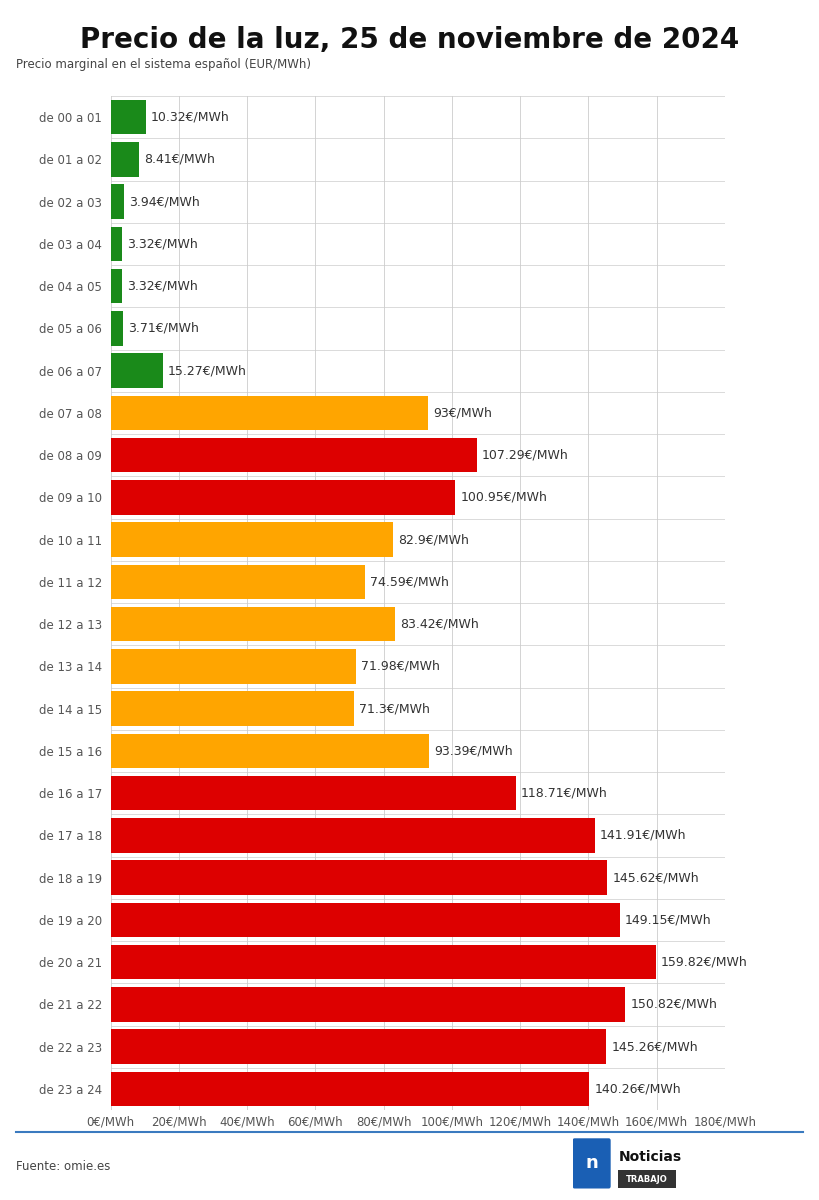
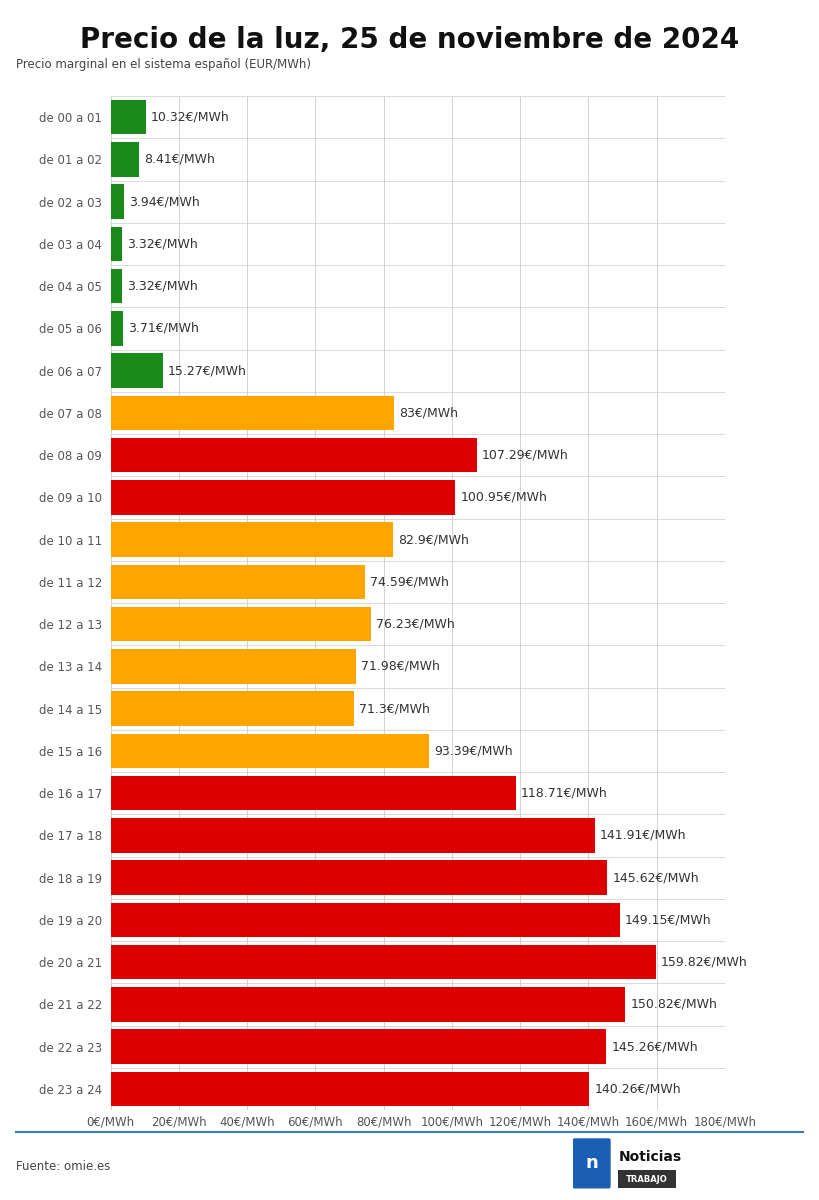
de 07 a 08: 93 -> 83
de 12 a 13: 83.42 -> 76.23
